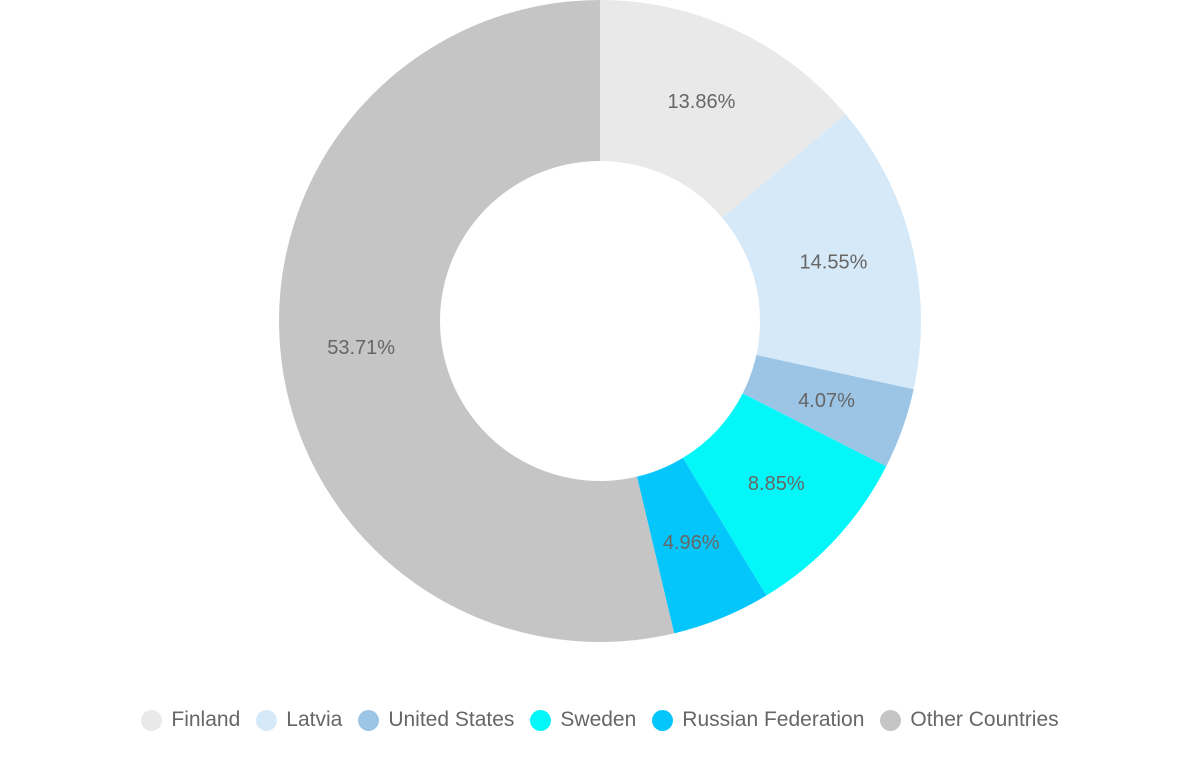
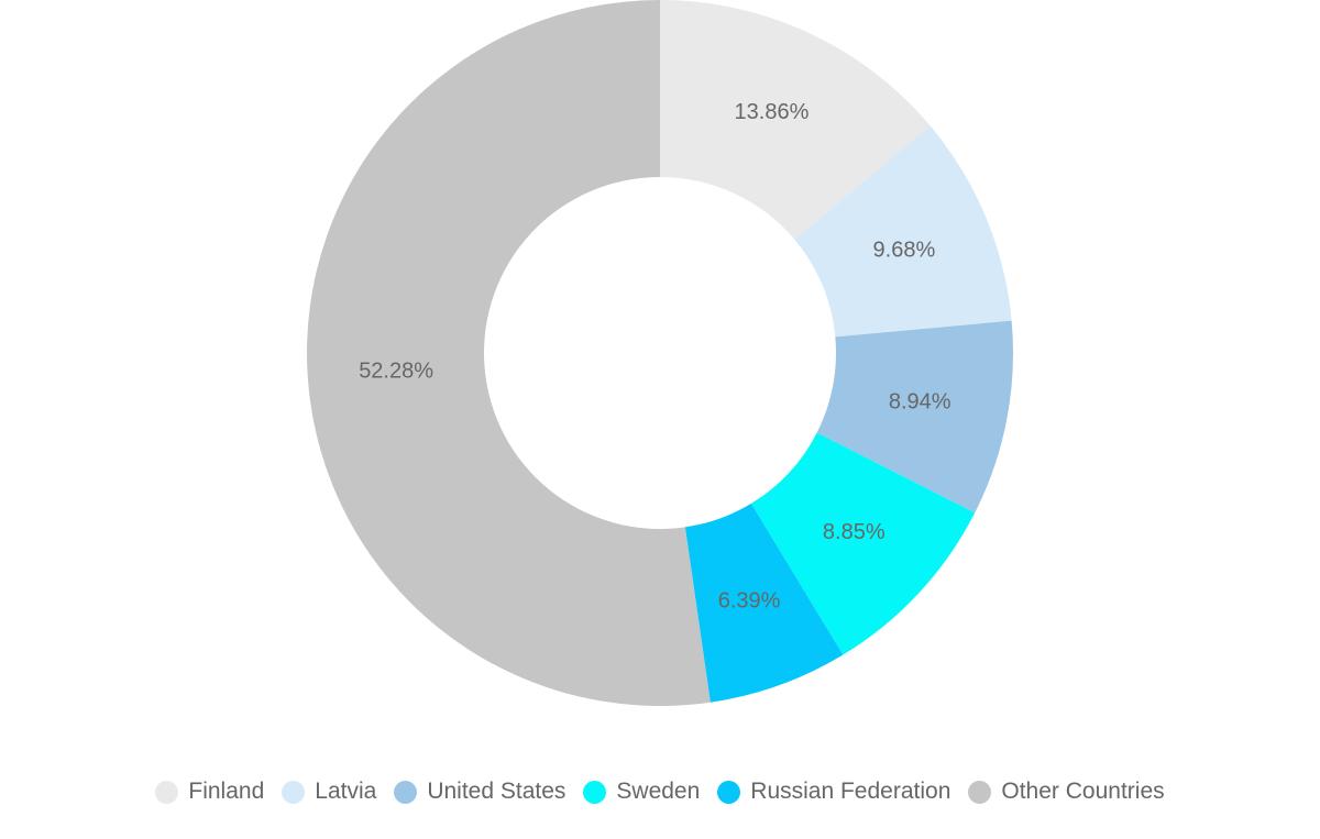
Latvia: 14.55% -> 9.68%
United States: 4.07% -> 8.94%
Russian Federation: 4.96% -> 6.39%
Other Countries: 53.71% -> 52.28%
